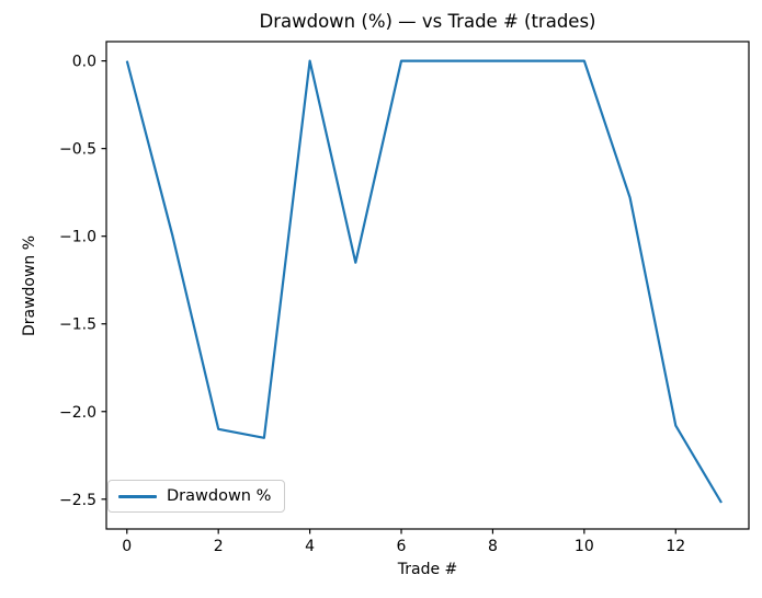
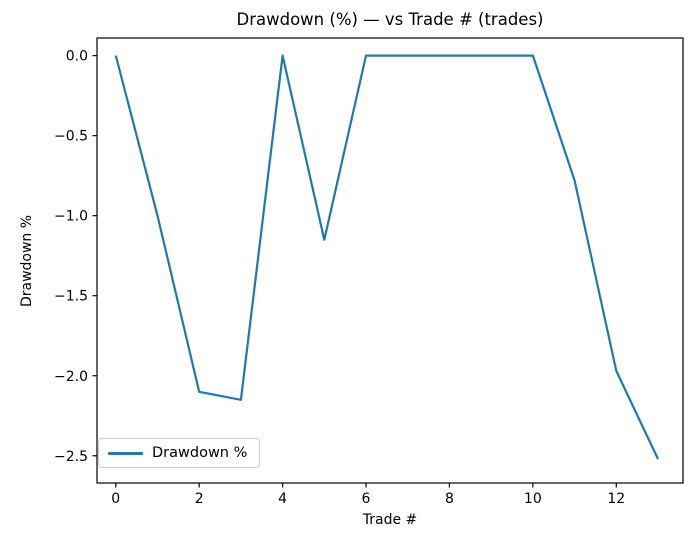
12: -2.08 -> -1.97
